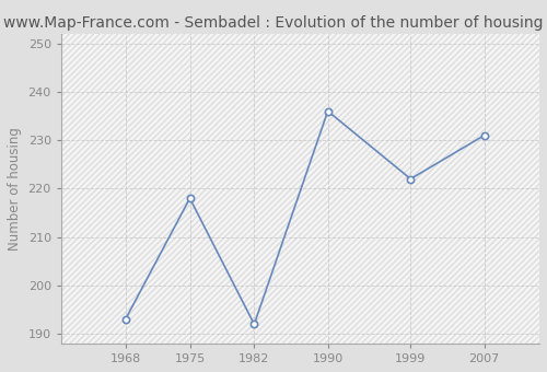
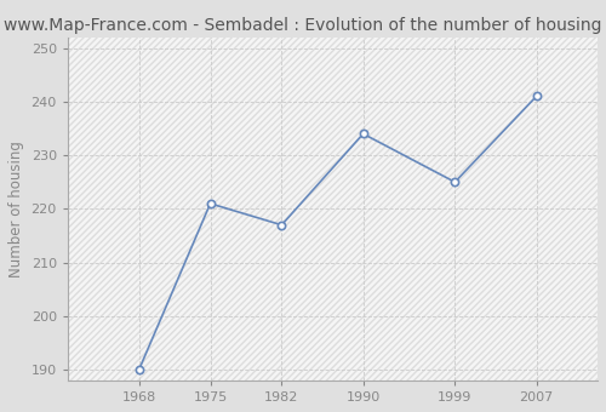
1968: 193 -> 190
1975: 218 -> 221
1982: 192 -> 217
1990: 236 -> 234
1999: 222 -> 225
2007: 231 -> 241
